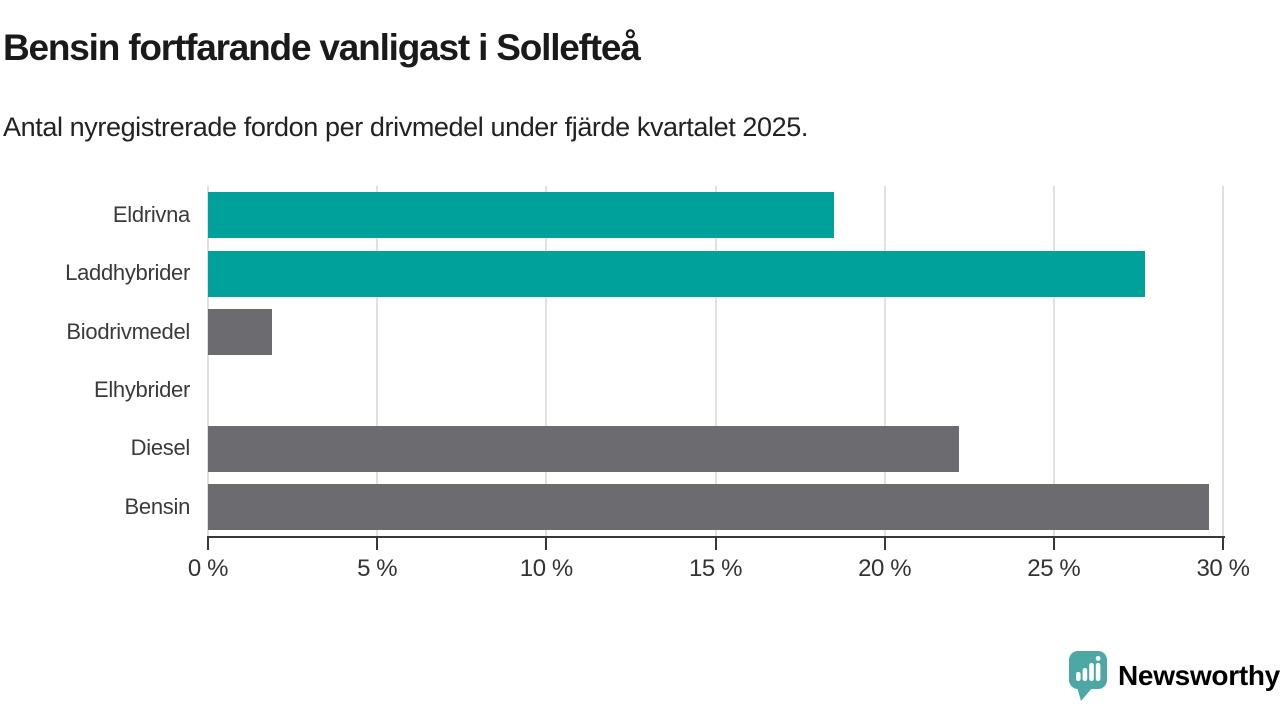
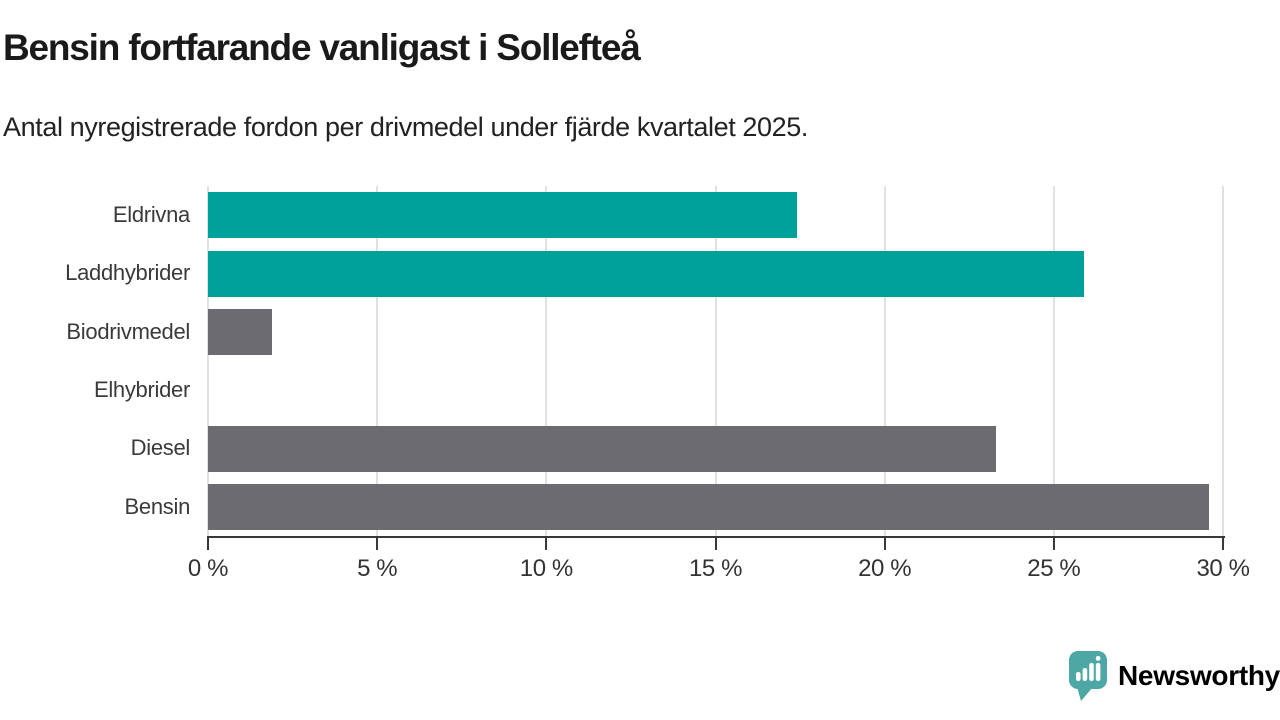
Eldrivna: 18.5% -> 17.4%
Laddhybrider: 27.7% -> 25.9%
Diesel: 22.2% -> 23.3%
